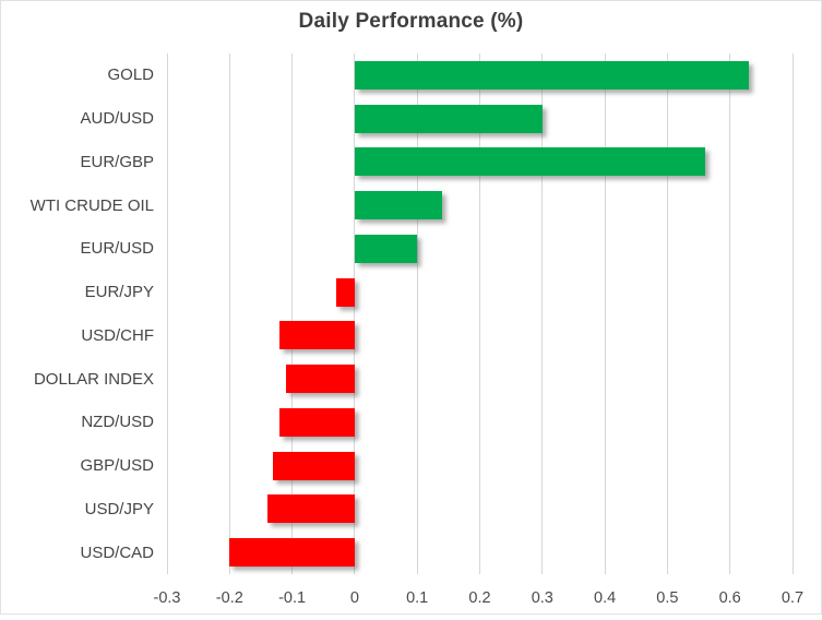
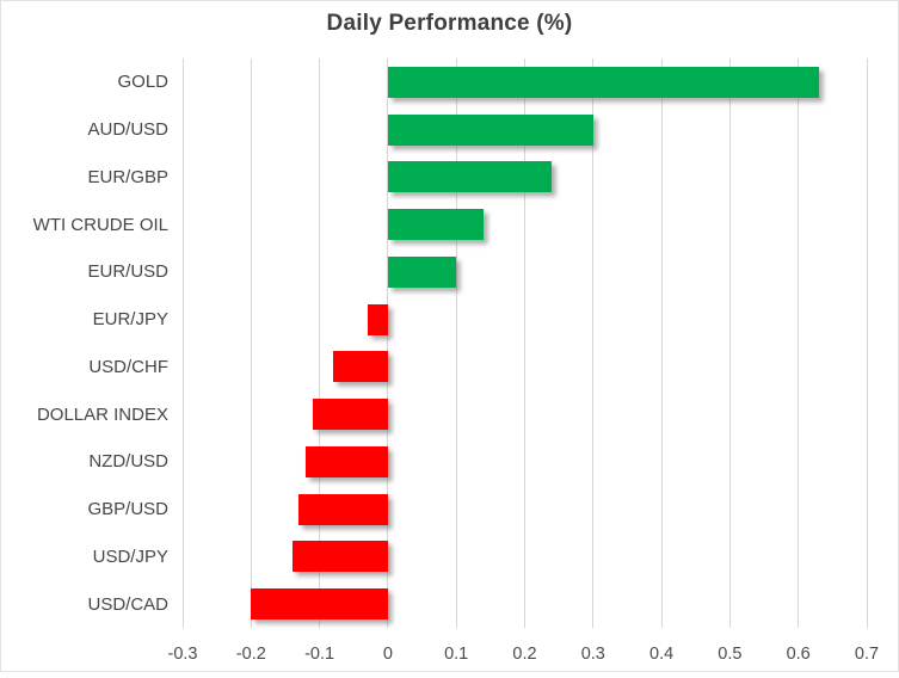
EUR/GBP: 0.56 -> 0.24
USD/CHF: -0.12 -> -0.08
